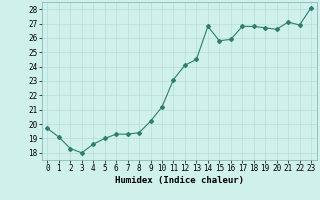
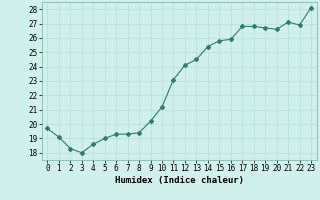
14: 26.8 -> 25.4
